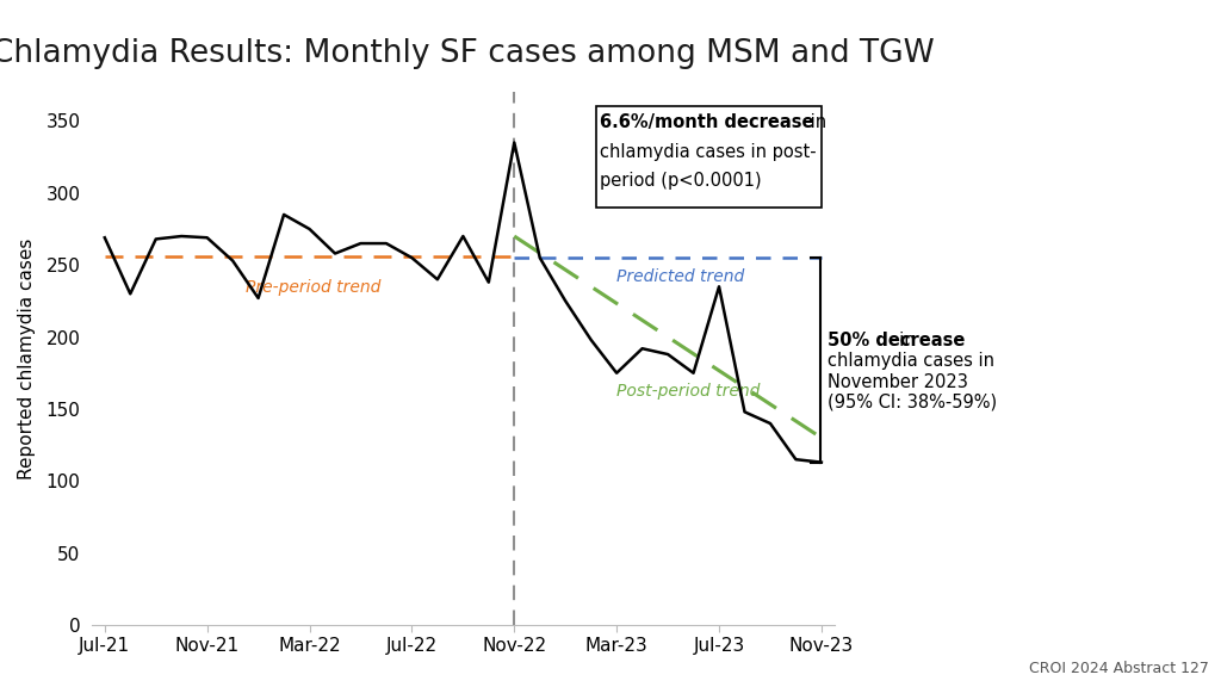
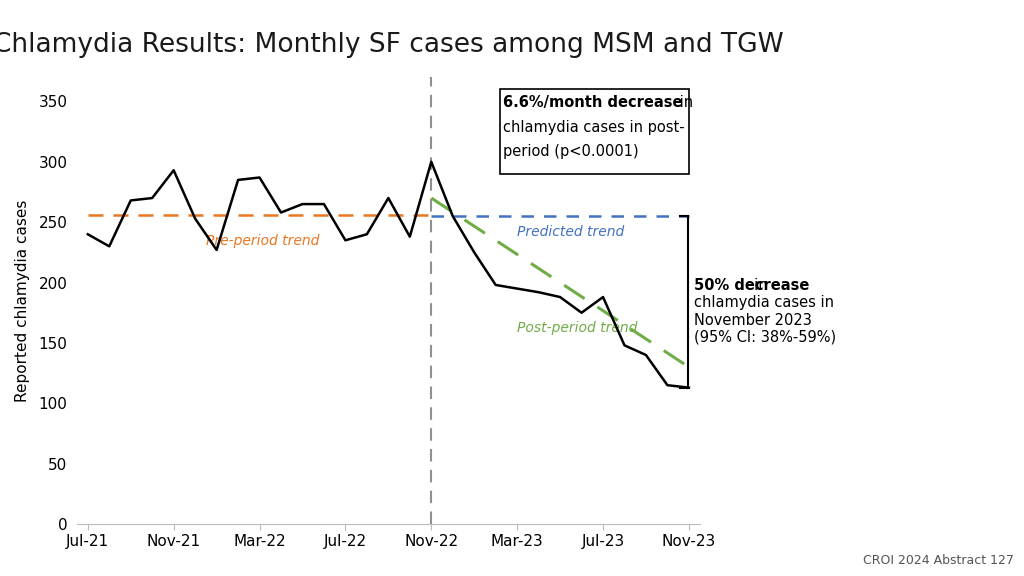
Jul-21: 269 -> 240
Nov-21: 269 -> 293
Mar-22: 275 -> 287
Jul-22: 255 -> 235
Nov-22: 335 -> 300
Mar-23: 175 -> 195
Jul-23: 235 -> 188
